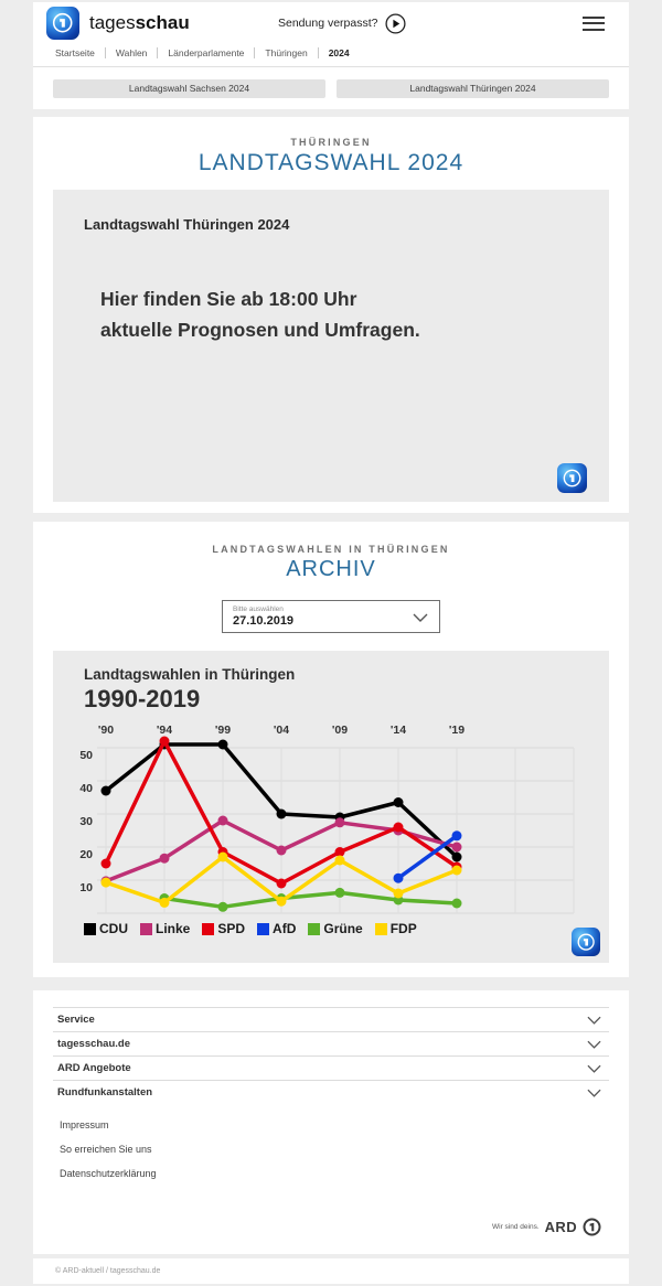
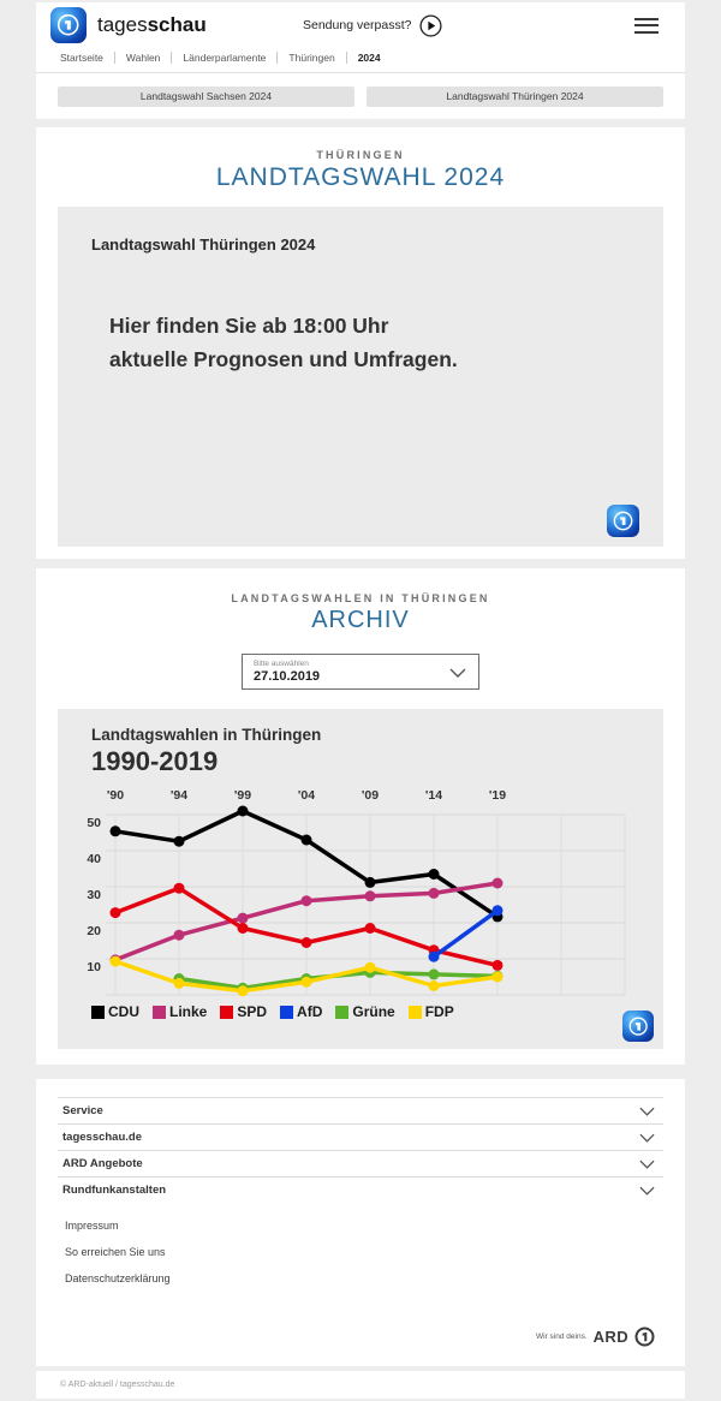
CDU/'90: 37 -> 45
SPD/'90: 15 -> 23
CDU/'94: 51 -> 43
SPD/'94: 52 -> 30
Linke/'99: 28 -> 21
FDP/'99: 17 -> 1
CDU/'04: 30 -> 43
Linke/'04: 19 -> 26
SPD/'04: 9 -> 14
CDU/'09: 29 -> 31
FDP/'09: 16 -> 8
Linke/'14: 25 -> 28
SPD/'14: 26 -> 12
Grüne/'14: 4 -> 6
FDP/'14: 6 -> 2
CDU/'19: 17 -> 22
Linke/'19: 20 -> 31
SPD/'19: 14 -> 8
Grüne/'19: 3 -> 5
FDP/'19: 13 -> 5
